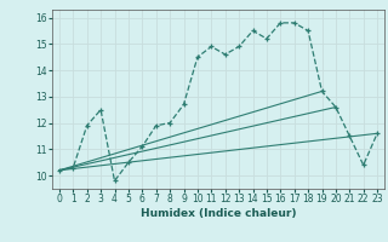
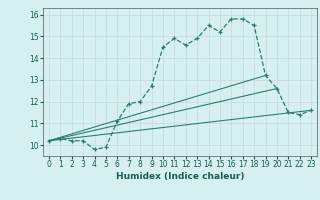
2: 11.9 -> 10.2
3: 12.5 -> 10.2
5: 10.5 -> 9.9
22: 10.4 -> 11.4
